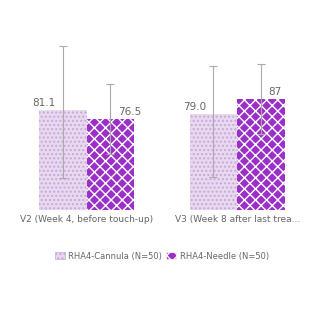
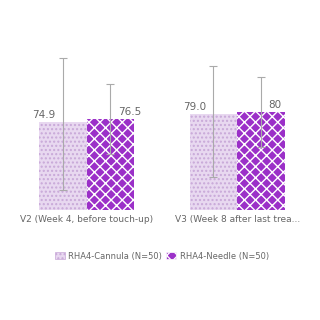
RHA4-Cannula (N=50)/V2 (Week 4, before touch-up): 81.1 -> 74.9
RHA4-Needle (N=50)/V3 (Week 8 after last trea...: 87 -> 80
